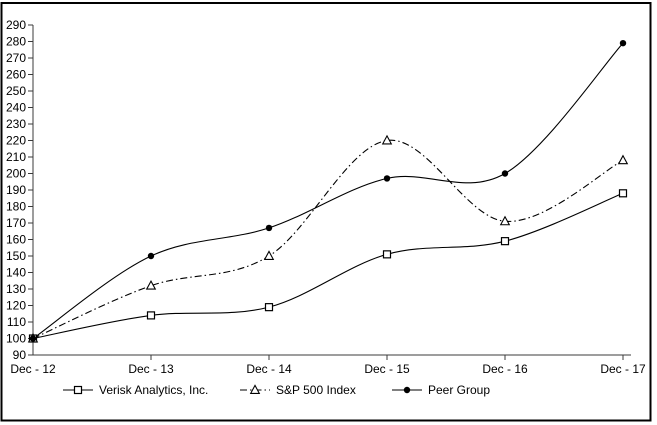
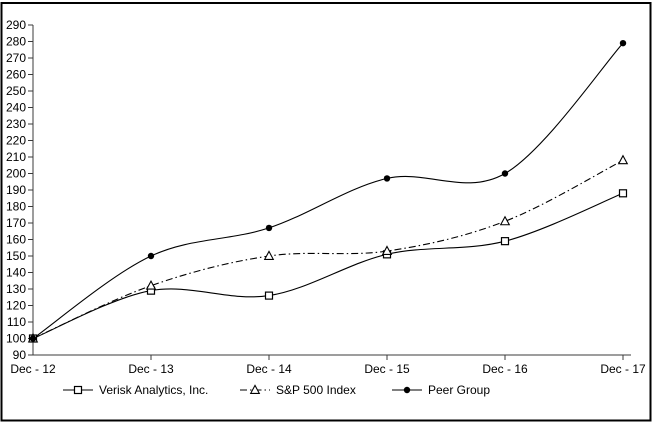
Verisk Analytics, Inc./Dec - 13: 114 -> 129
Verisk Analytics, Inc./Dec - 14: 119 -> 126
S&P 500 Index/Dec - 15: 220 -> 153
